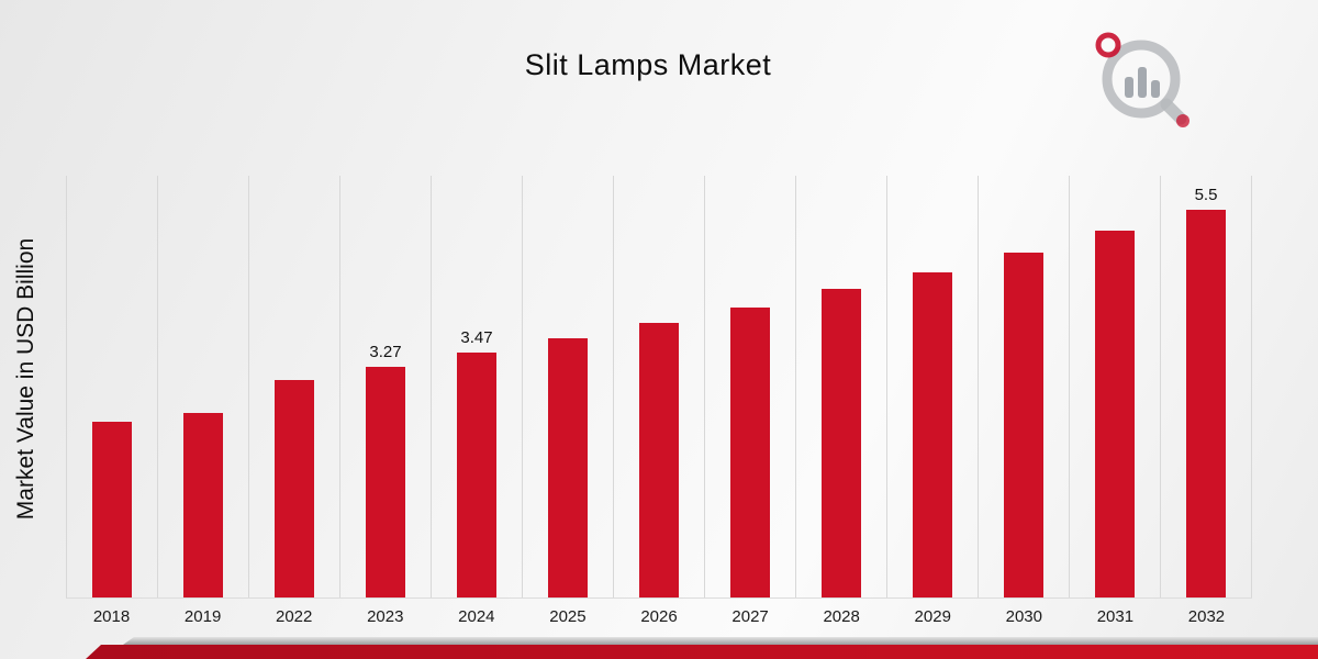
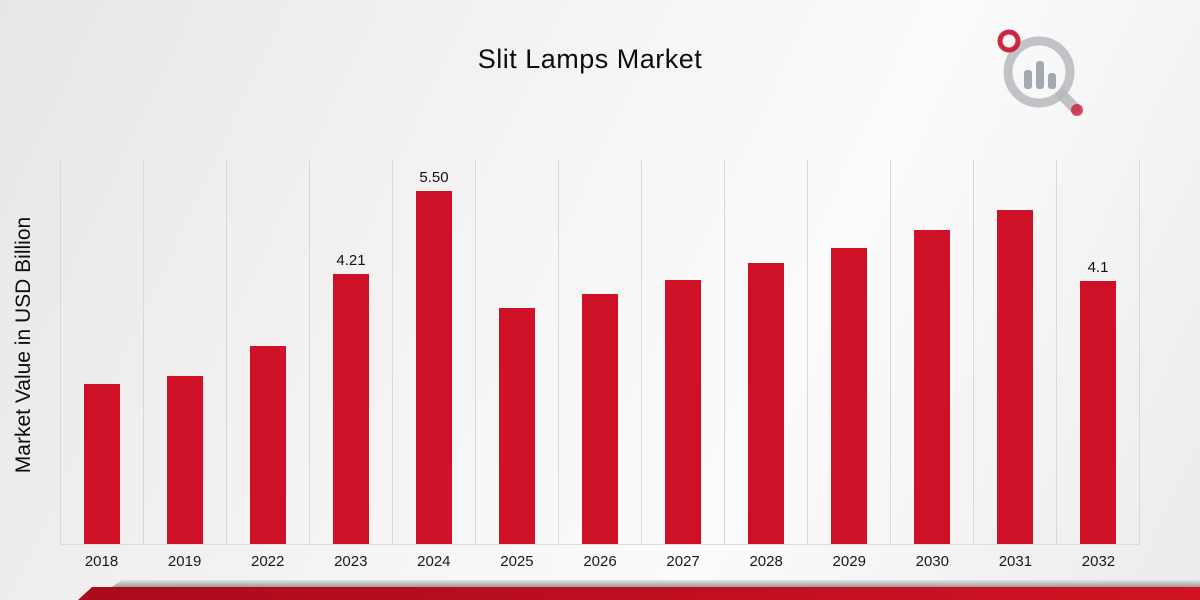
2023: 3.27 -> 4.21
2024: 3.47 -> 5.50
2032: 5.5 -> 4.1
